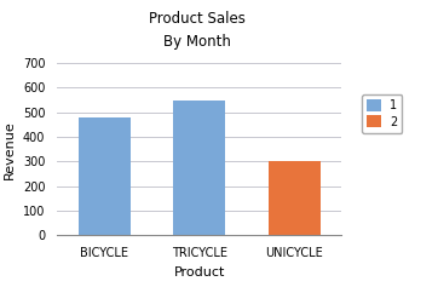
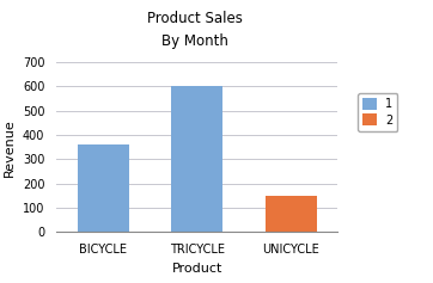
BICYCLE: 480 -> 360
TRICYCLE: 550 -> 600
UNICYCLE: 300 -> 150
